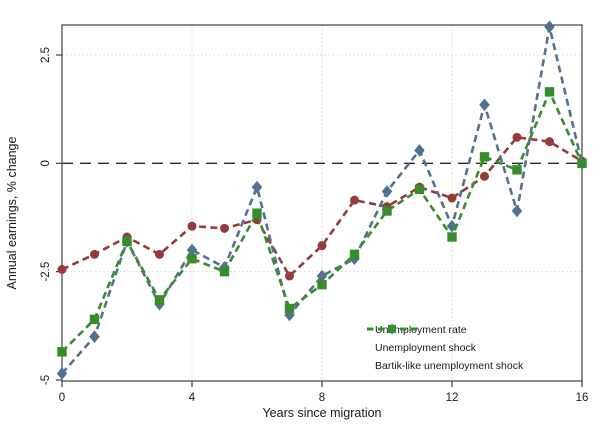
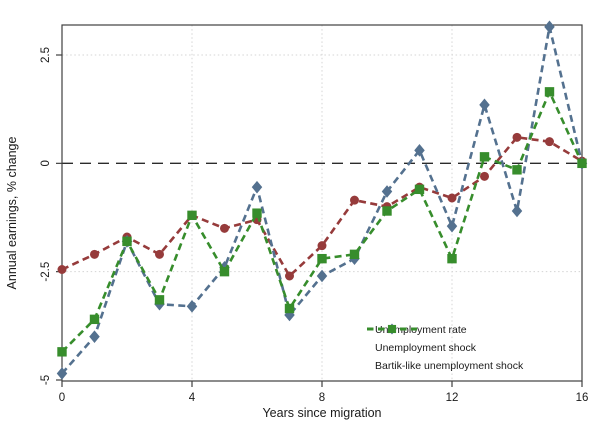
Unemployment rate/4: -1.4 -> -1.2
Unemployment shock/4: -2.0 -> -3.3
Bartik-like unemployment shock/4: -2.2 -> -1.2
Bartik-like unemployment shock/8: -2.8 -> -2.2
Bartik-like unemployment shock/12: -1.7 -> -2.2
